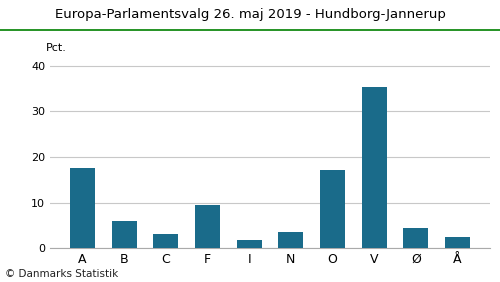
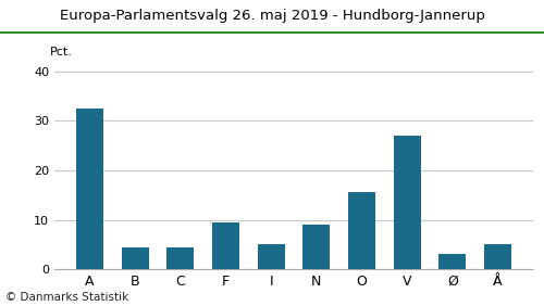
A: 17.5 -> 32.5
B: 6.0 -> 4.5
C: 3.2 -> 4.5
I: 1.8 -> 5.0
N: 3.5 -> 9.0
O: 17.2 -> 15.5
V: 35.2 -> 27.0
Ø: 4.4 -> 3.0
Å: 2.5 -> 5.0
